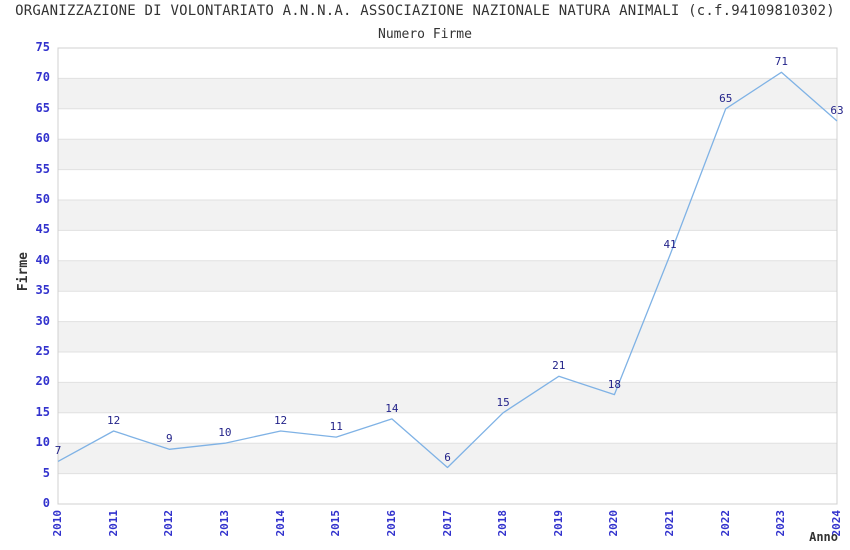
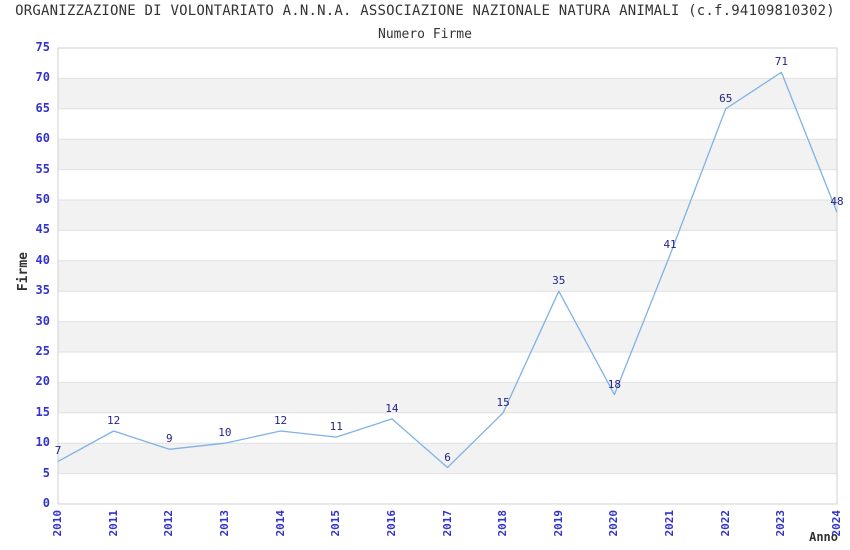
2019: 21 -> 35
2024: 63 -> 48
